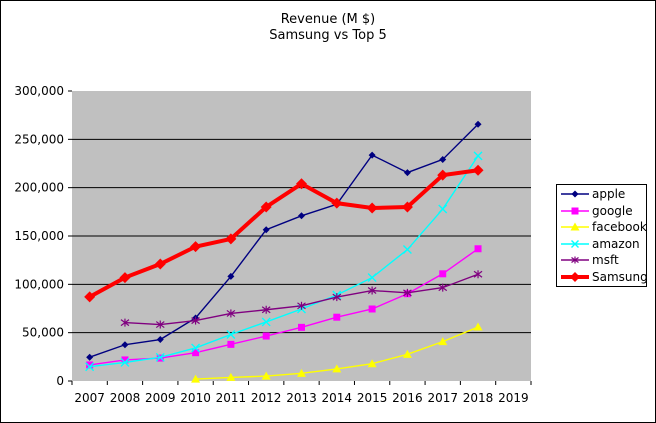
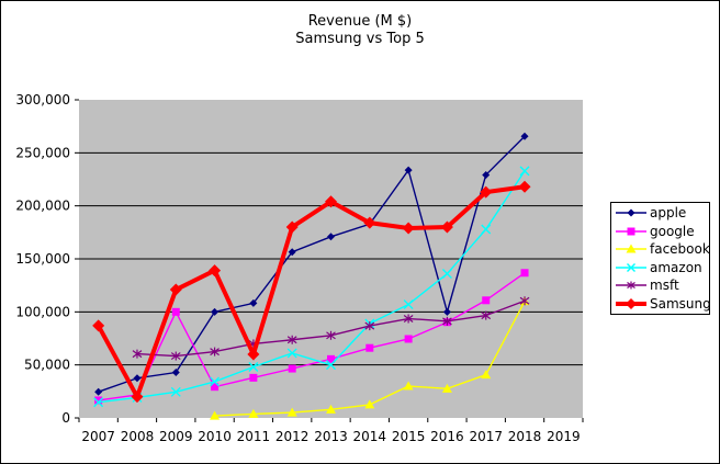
Samsung/2008: 110000 -> 20000
google/2009: 20000 -> 100000
apple/2010: 70000 -> 100000
Samsung/2011: 150000 -> 60000
amazon/2013: 70000 -> 50000
facebook/2015: 20000 -> 30000
apple/2016: 220000 -> 100000
facebook/2018: 60000 -> 110000
